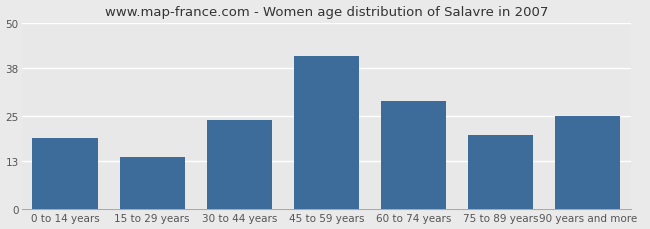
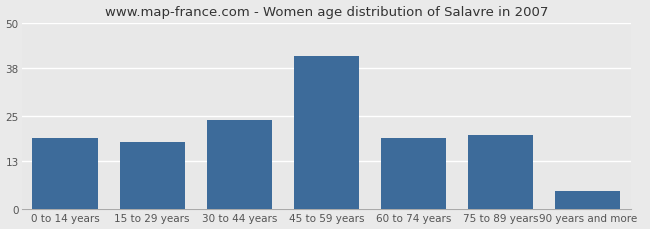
15 to 29 years: 14 -> 18
60 to 74 years: 29 -> 19
90 years and more: 25 -> 5
